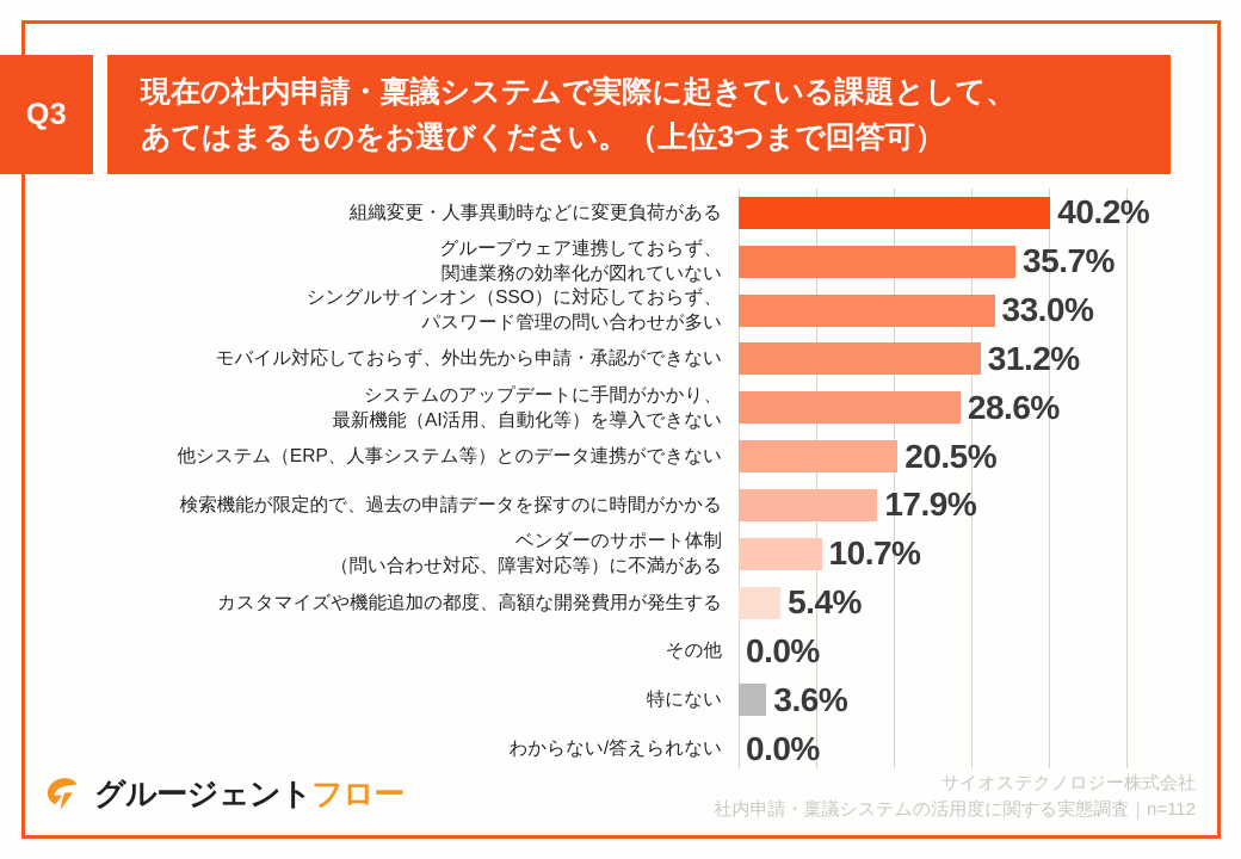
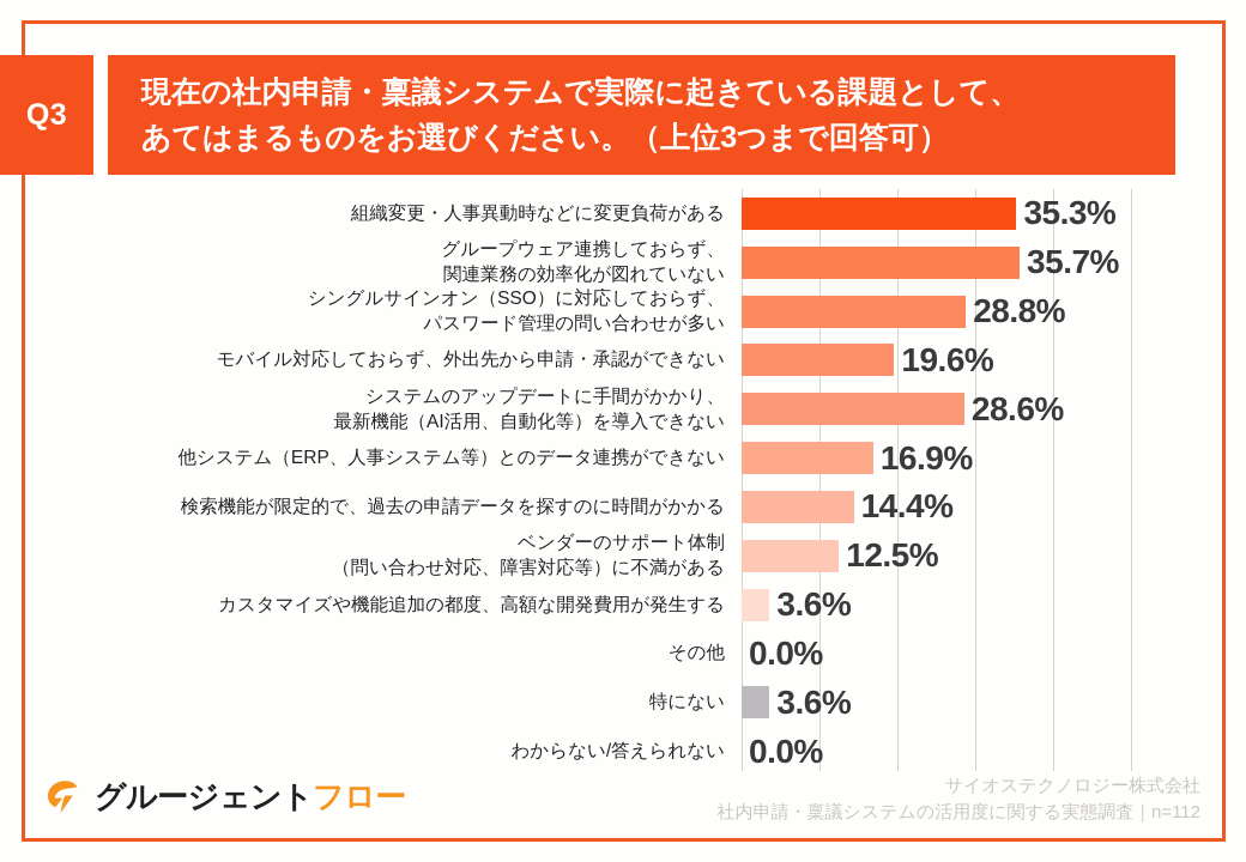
組織変更・人事異動時などに変更負荷がある: 40.2% -> 35.3%
シングルサインオン（SSO）に対応しておらず、 パスワード管理の問い合わせが多い: 33.0% -> 28.8%
モバイル対応しておらず、外出先から申請・承認ができない: 31.2% -> 19.6%
他システム（ERP、人事システム等）とのデータ連携ができない: 20.5% -> 16.9%
検索機能が限定的で、過去の申請データを探すのに時間がかかる: 17.9% -> 14.4%
ベンダーのサポート体制 （問い合わせ対応、障害対応等）に不満がある: 10.7% -> 12.5%
カスタマイズや機能追加の都度、高額な開発費用が発生する: 5.4% -> 3.6%
